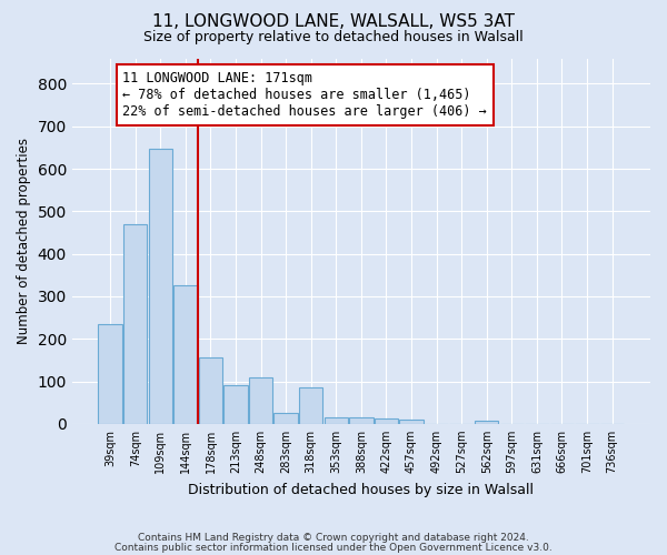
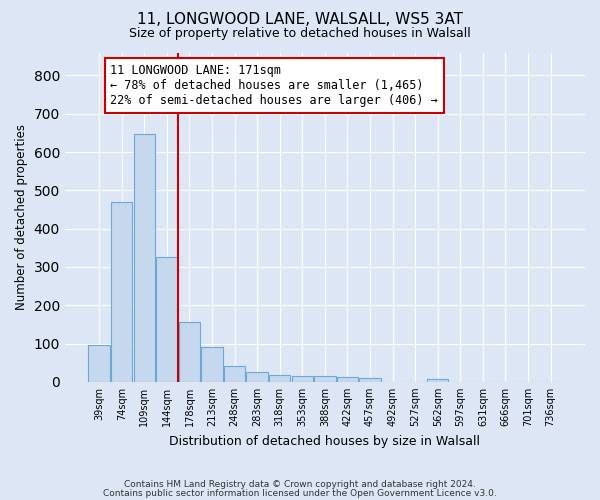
39sqm: 235 -> 95
248sqm: 110 -> 40
318sqm: 85 -> 17
